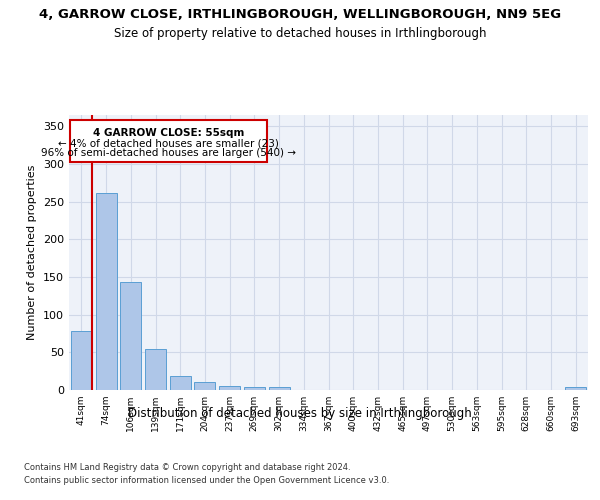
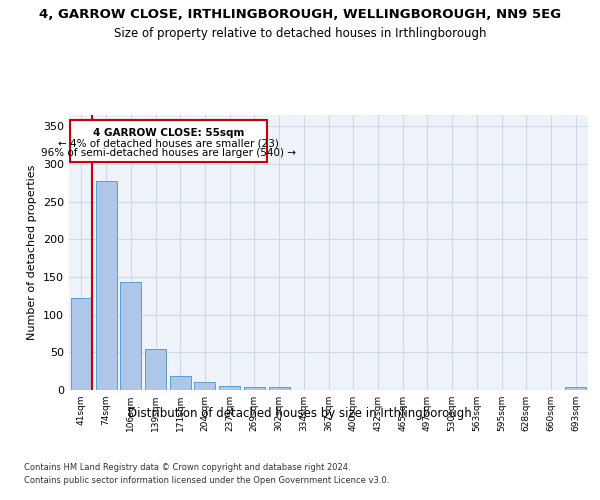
41sqm: 78 -> 122
74sqm: 262 -> 278
